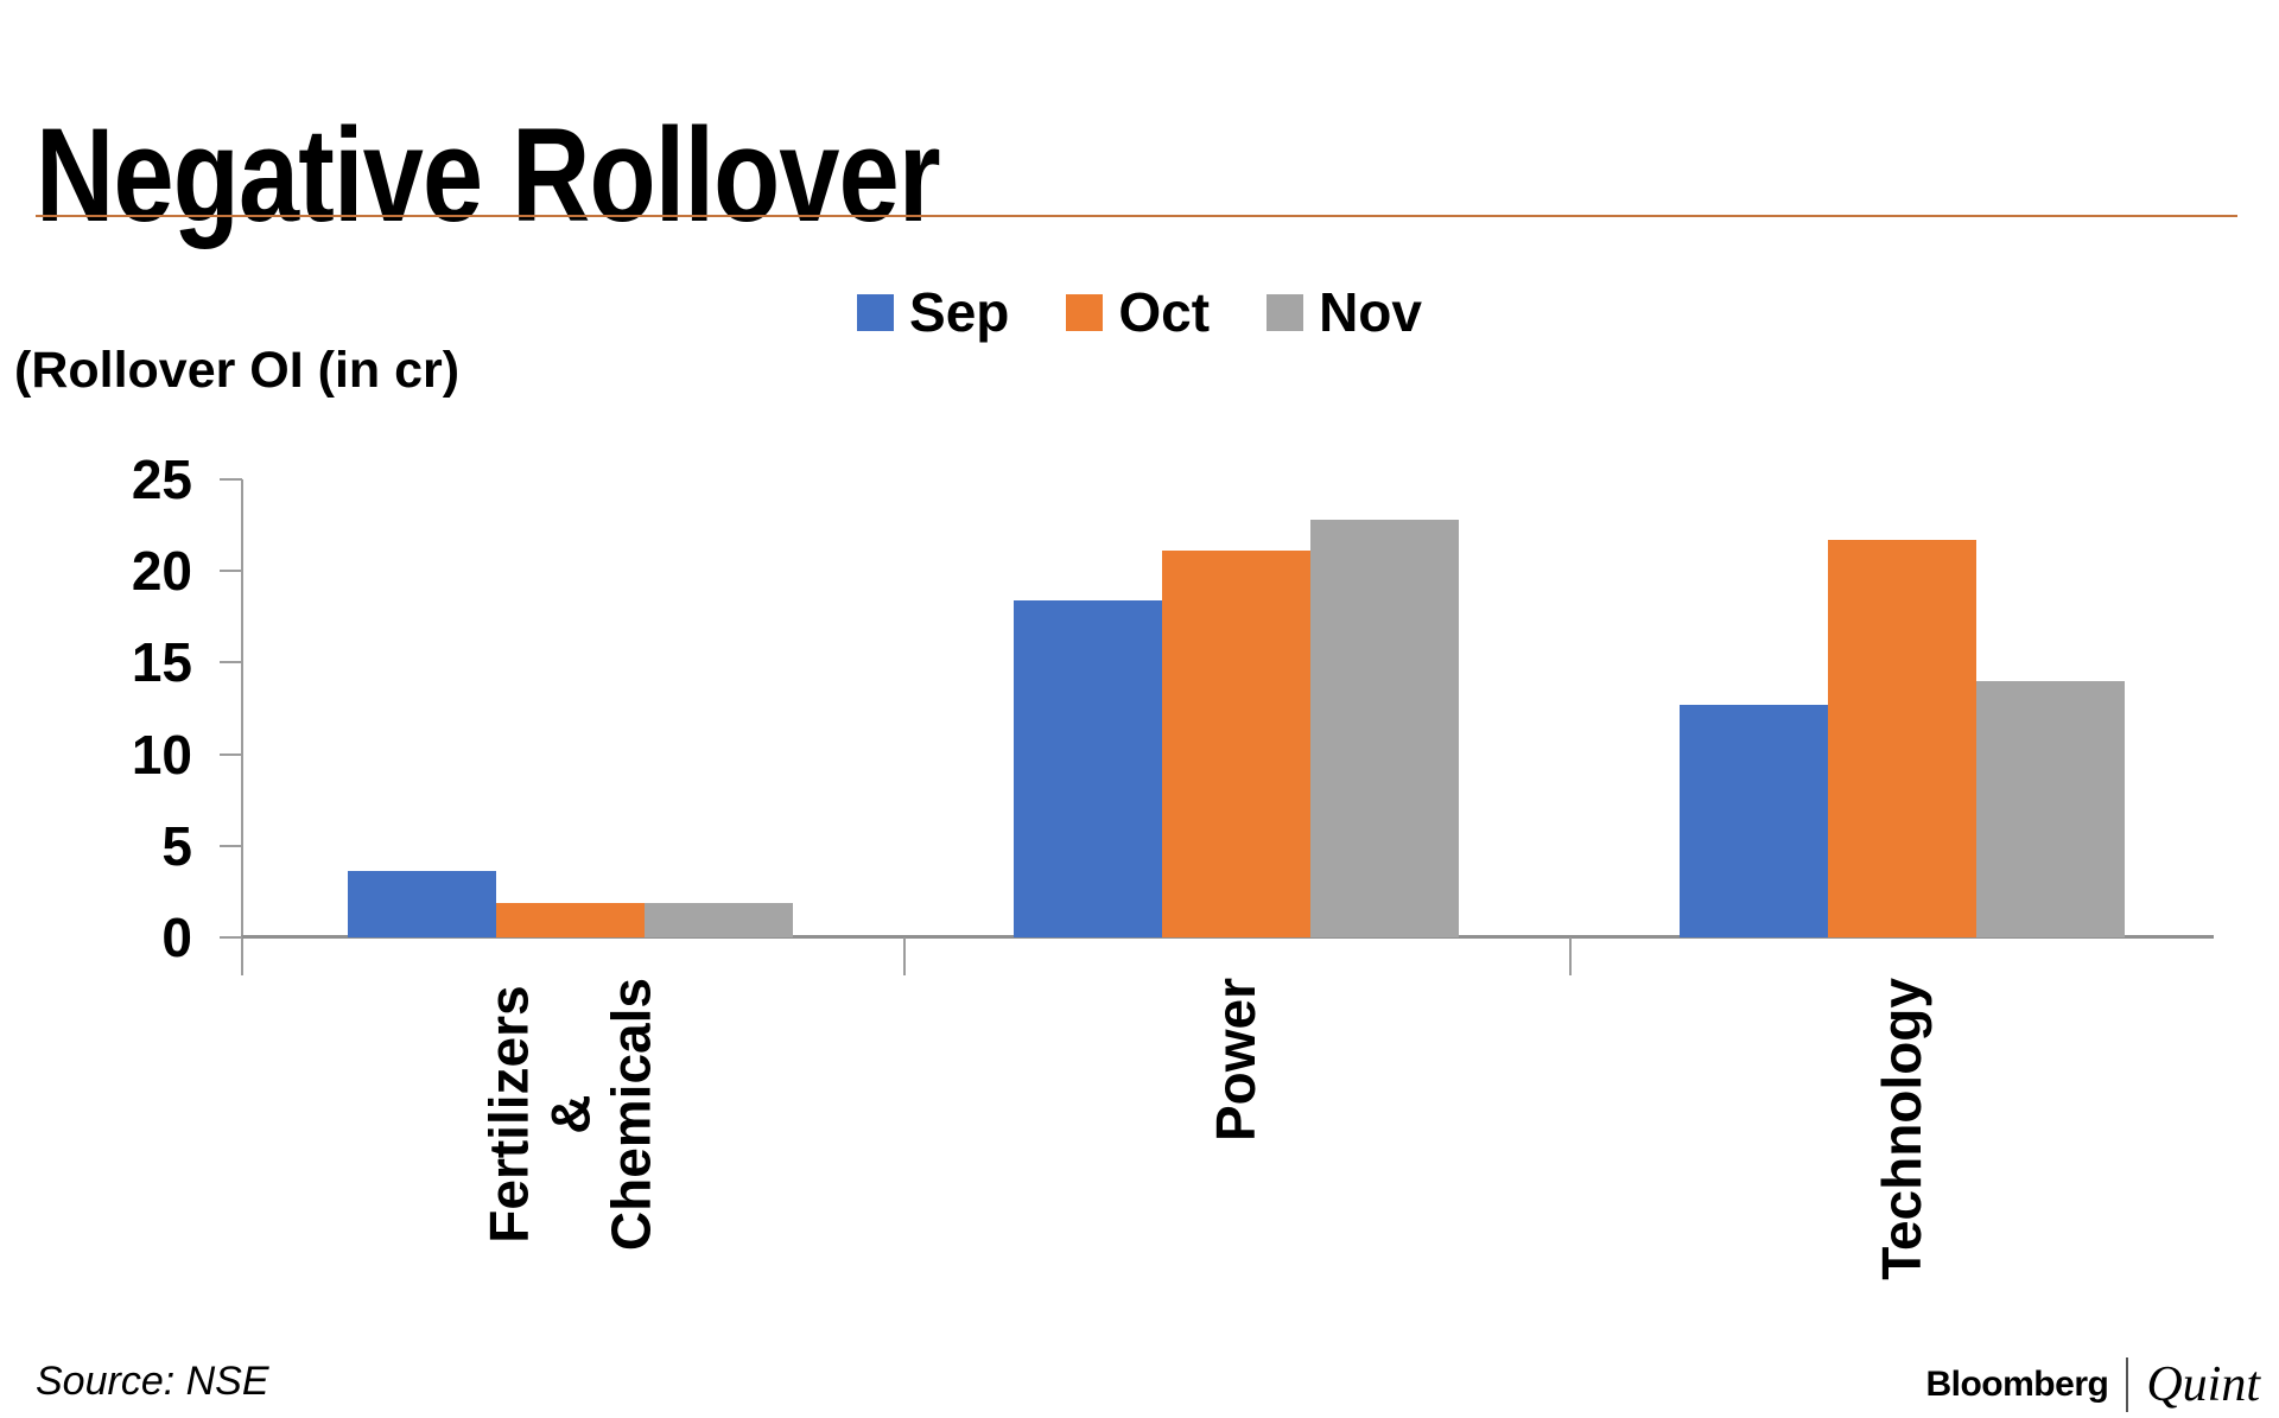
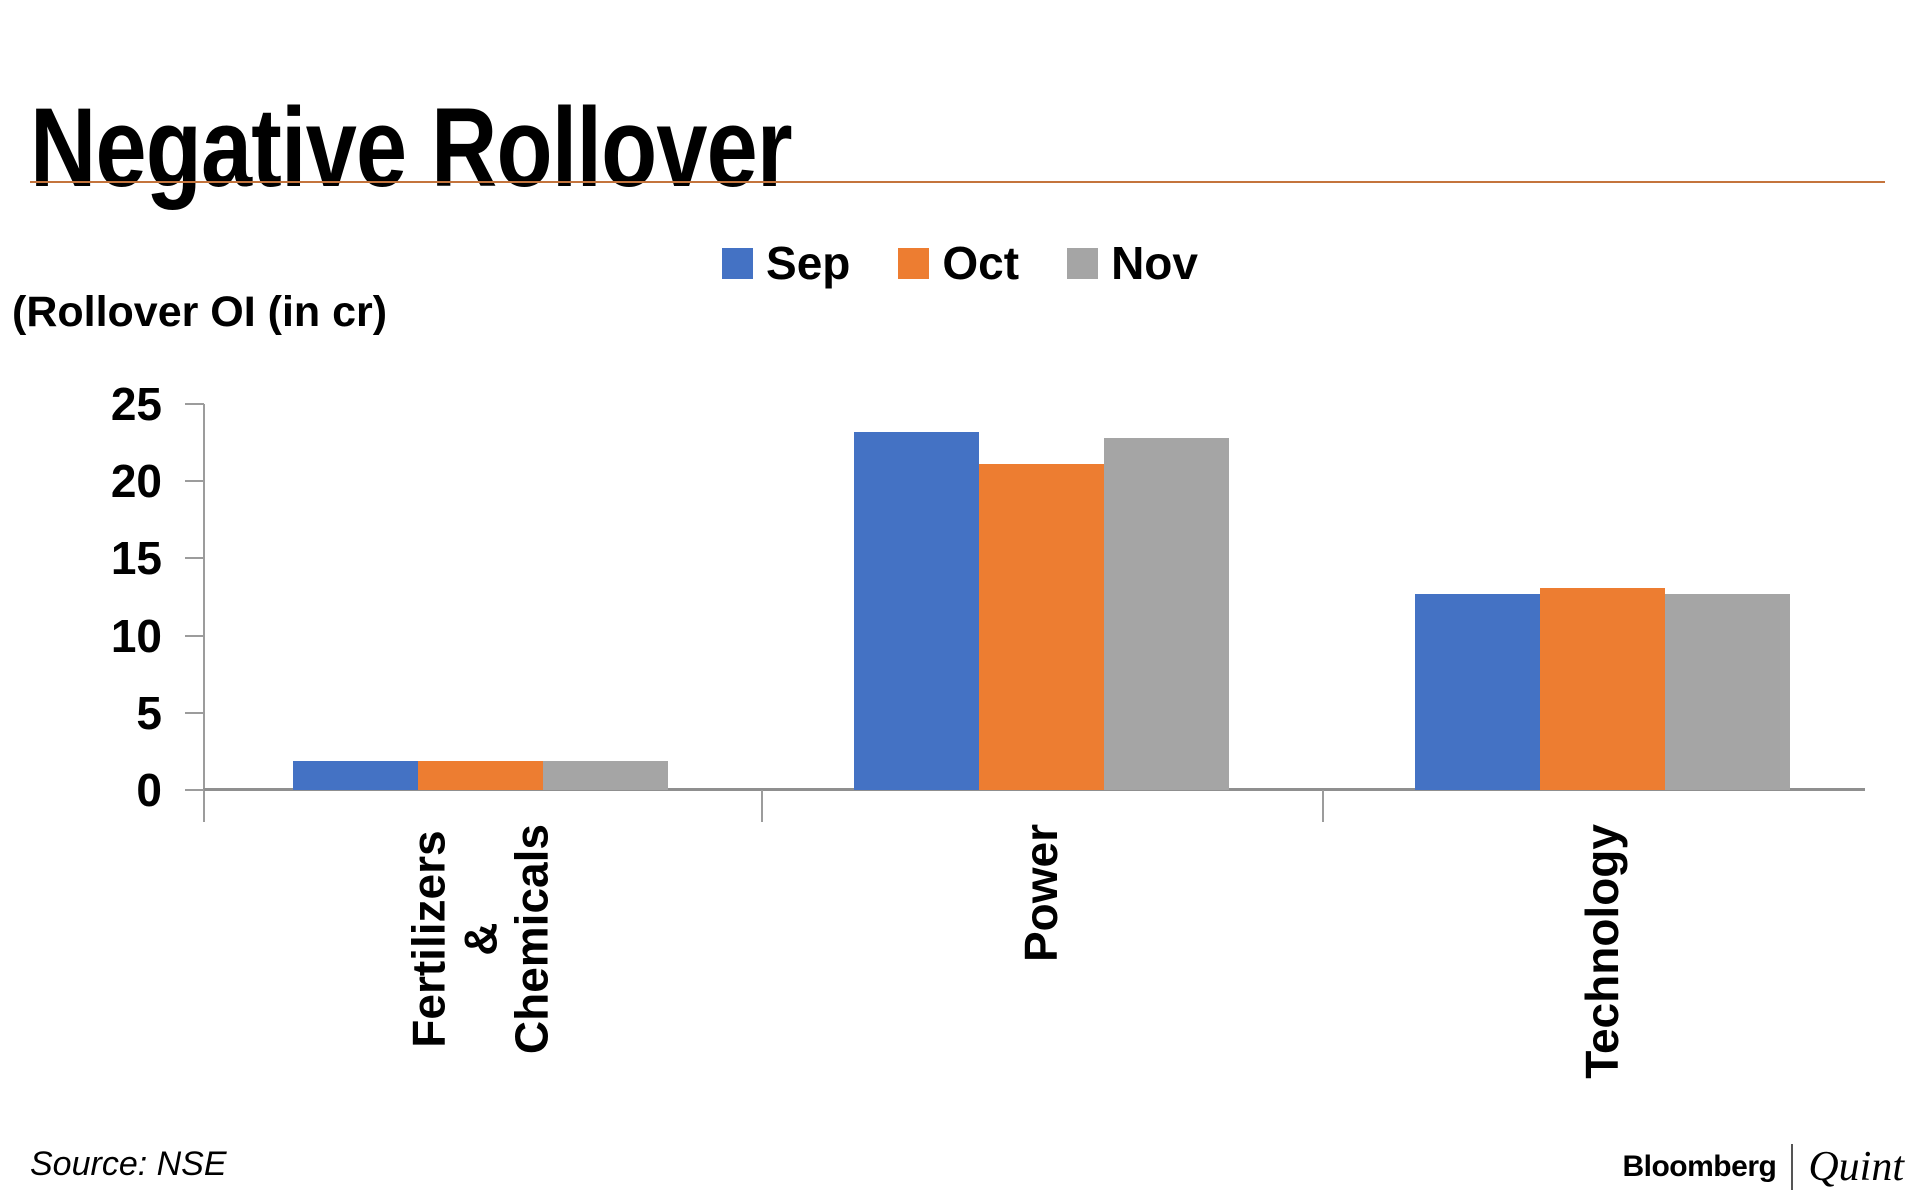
Sep/Fertilizers & Chemicals: 3.6 -> 1.9
Sep/Power: 18.4 -> 23.2
Oct/Technology: 21.7 -> 13.1
Nov/Technology: 14.0 -> 12.7
